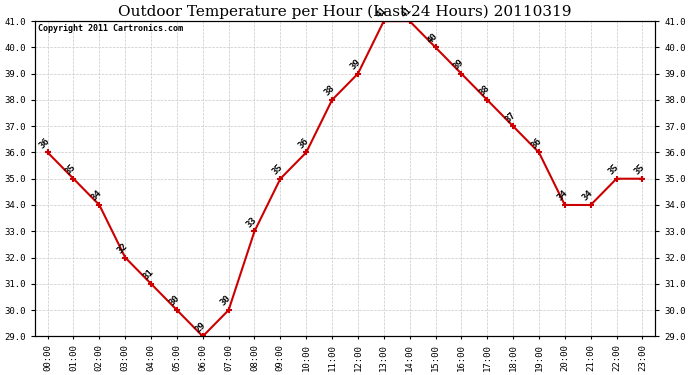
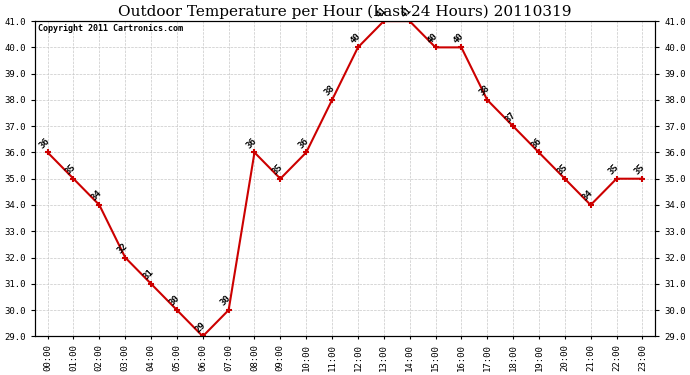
08:00: 33 -> 36
12:00: 39 -> 40
16:00: 39 -> 40
20:00: 34 -> 35
